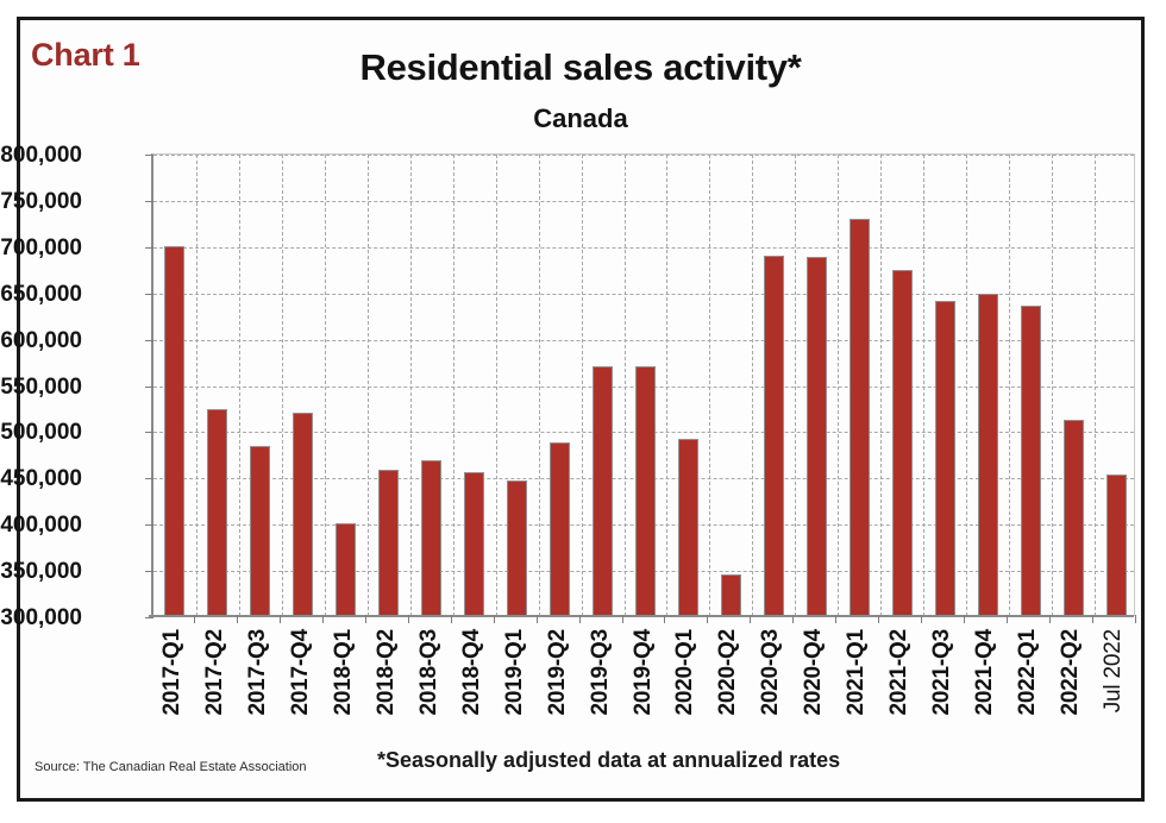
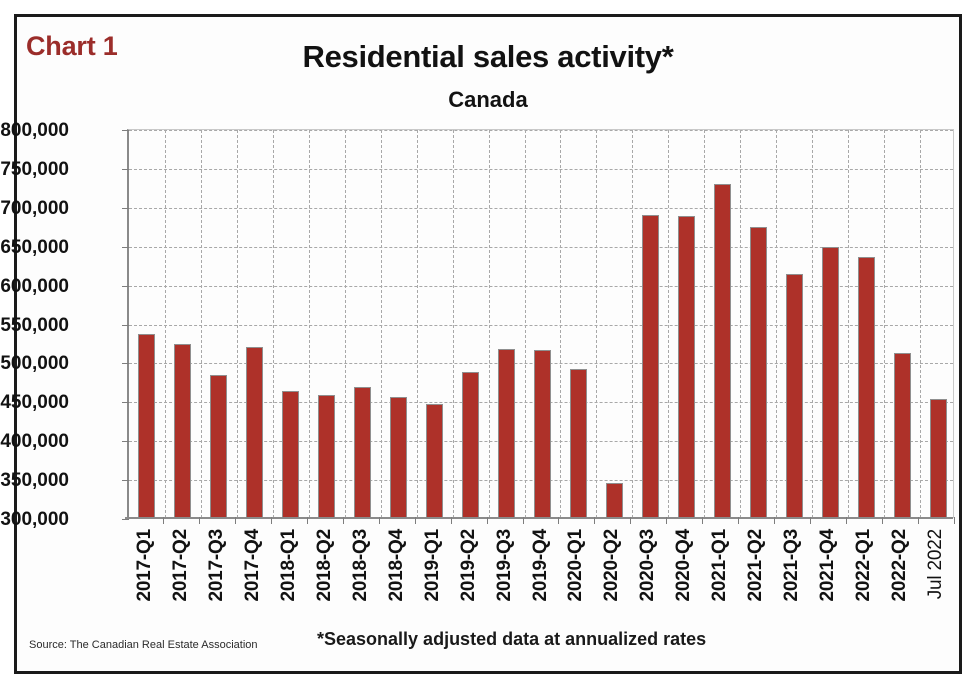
2017-Q1: 700000 -> 540000
2018-Q1: 400000 -> 460000
2019-Q3: 570000 -> 520000
2019-Q4: 570000 -> 520000
2021-Q3: 640000 -> 610000
